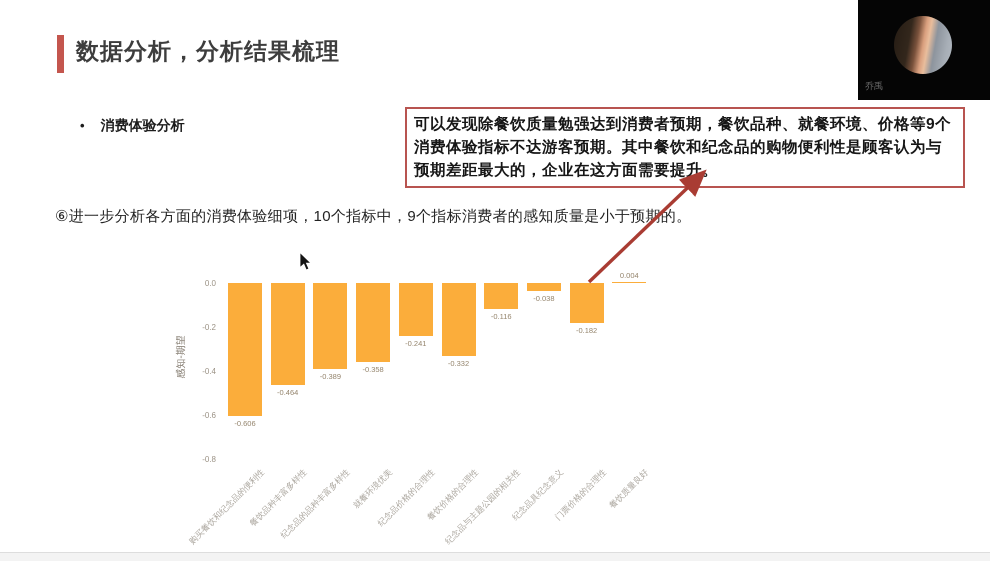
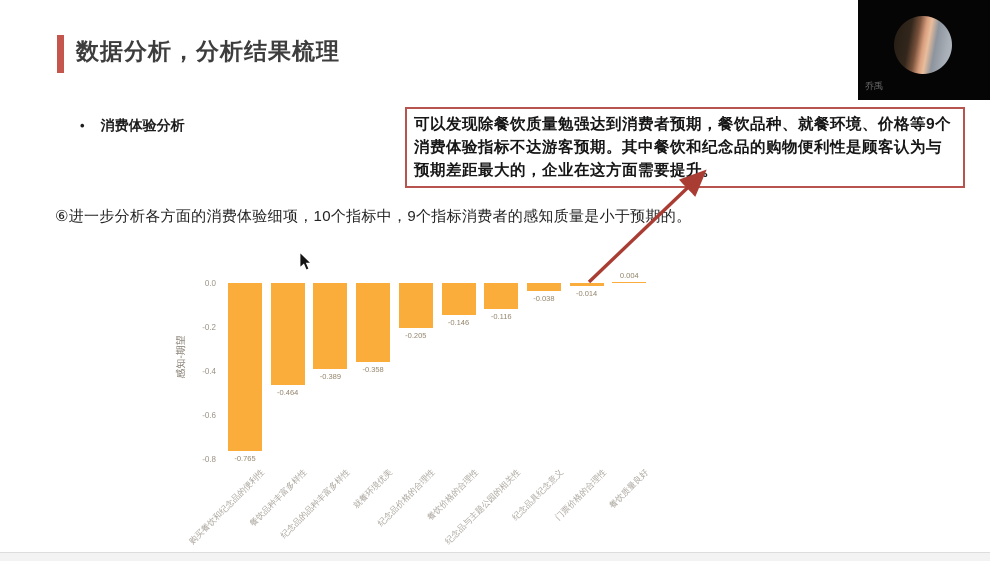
购买餐饮和纪念品的便利性: -0.606 -> -0.765
纪念品价格的合理性: -0.241 -> -0.205
餐饮价格的合理性: -0.332 -> -0.146
门票价格的合理性: -0.182 -> -0.014
